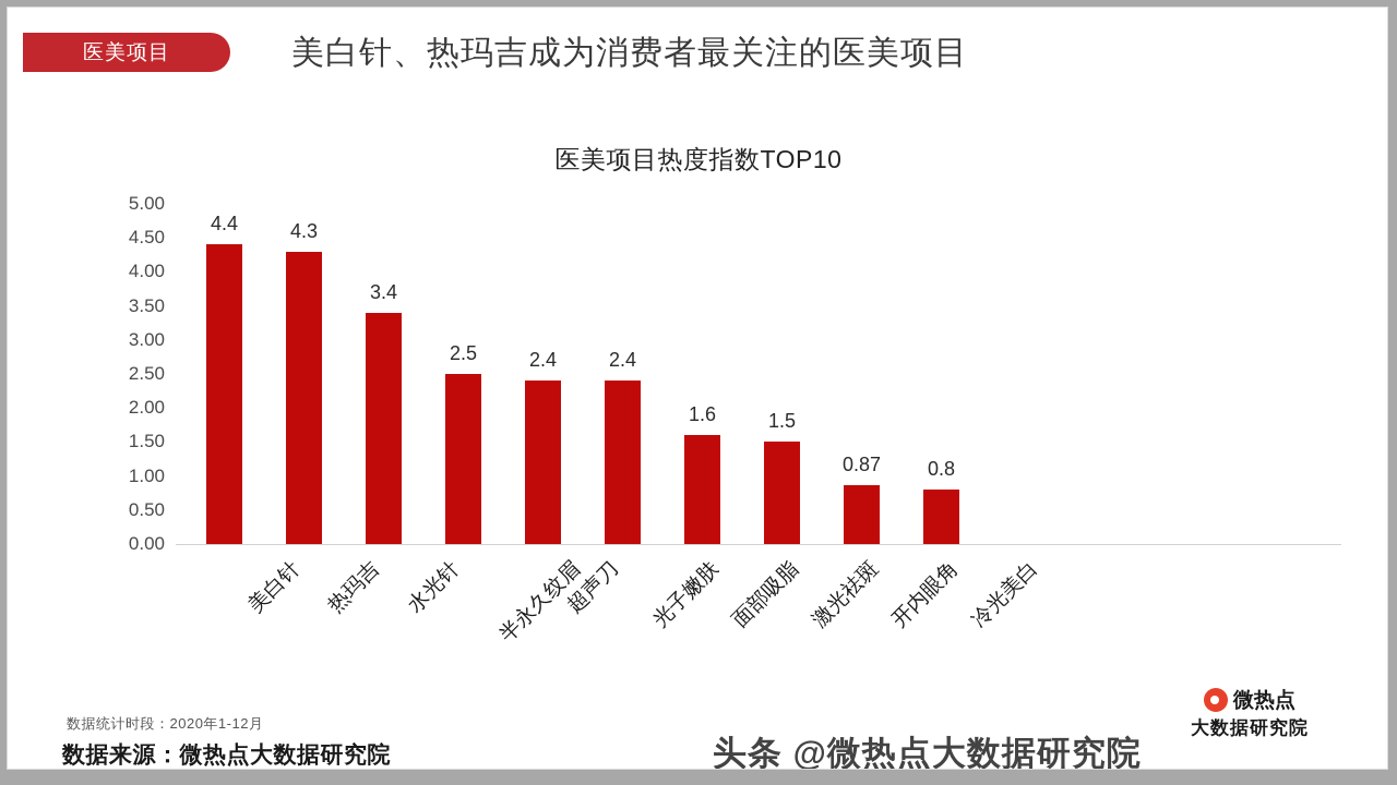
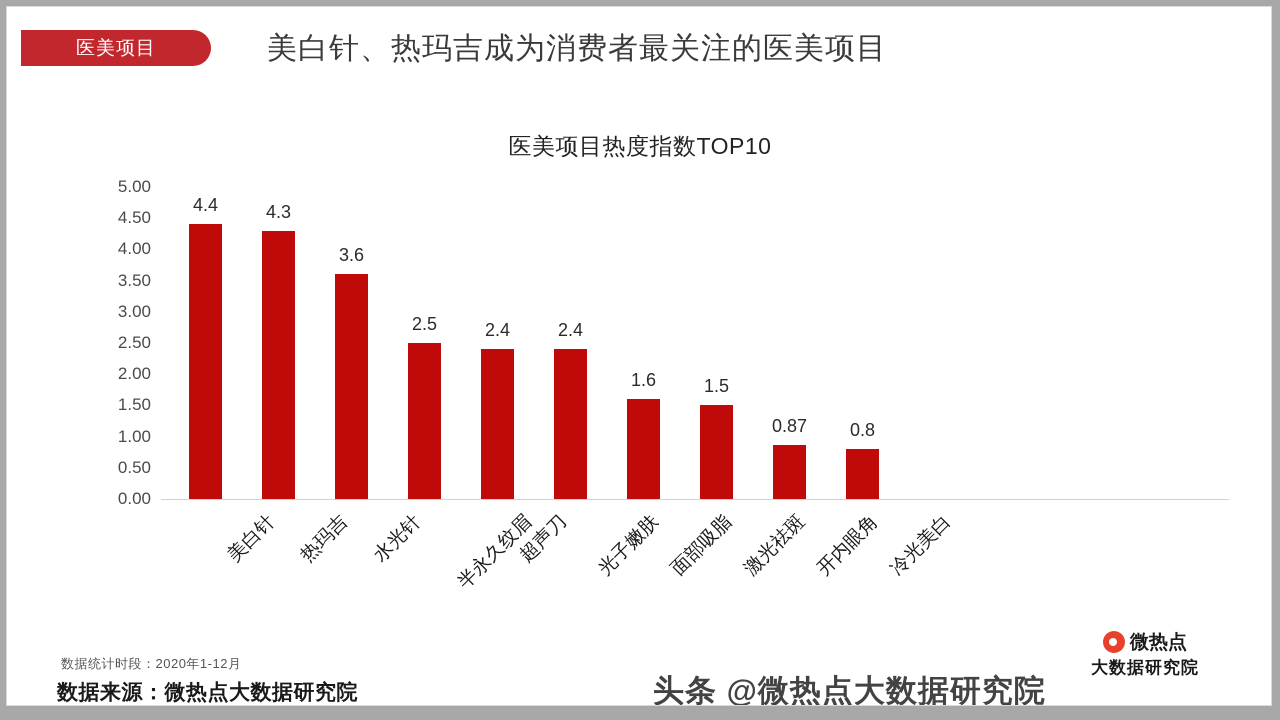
水光针: 3.4 -> 3.6
